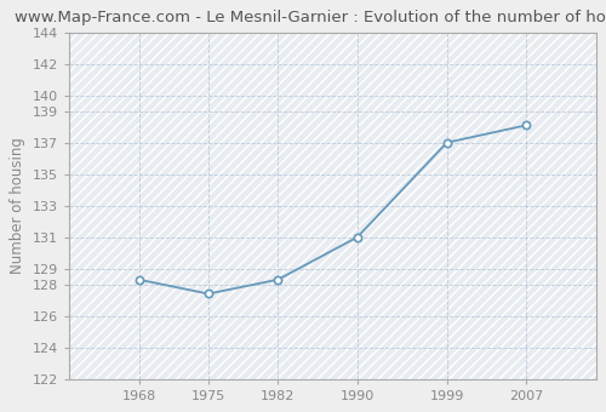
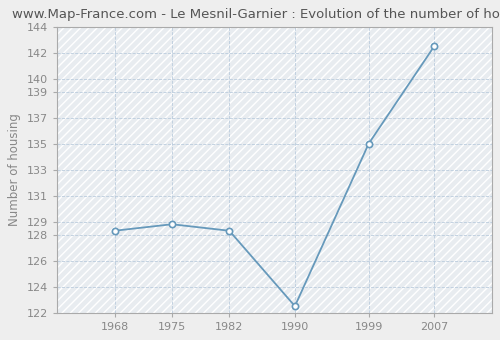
1975: 127.4 -> 128.8
1990: 131.0 -> 122.5
1999: 137.0 -> 135.0
2007: 138.1 -> 142.5
